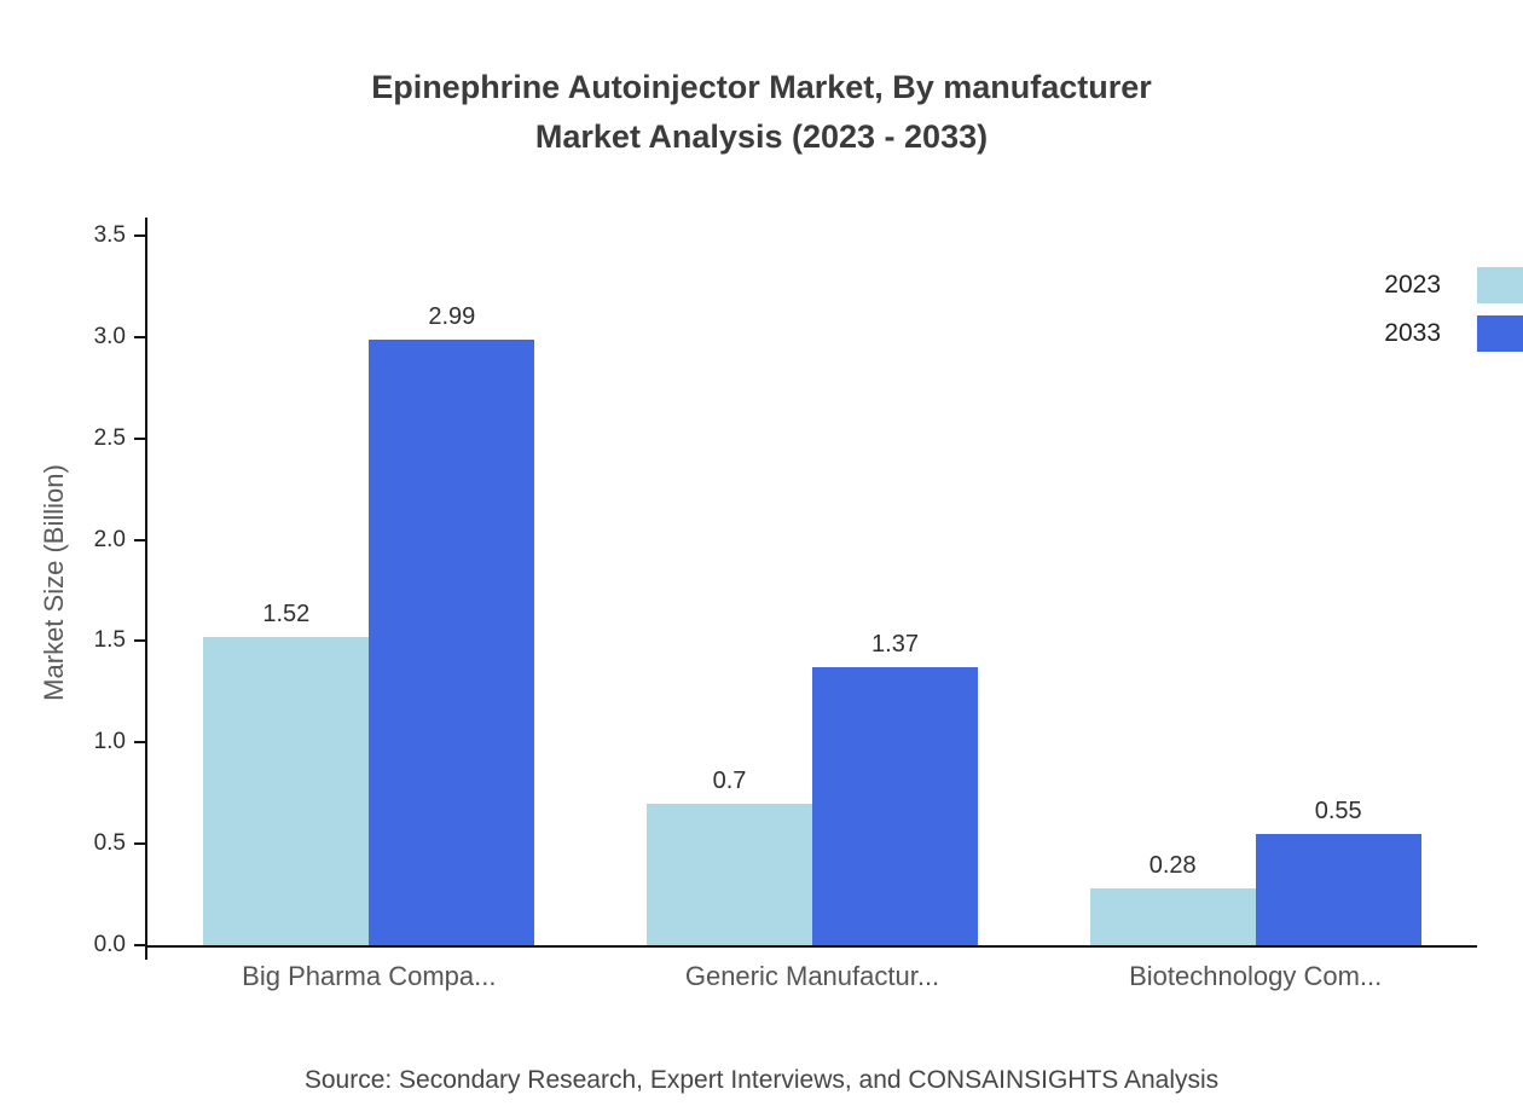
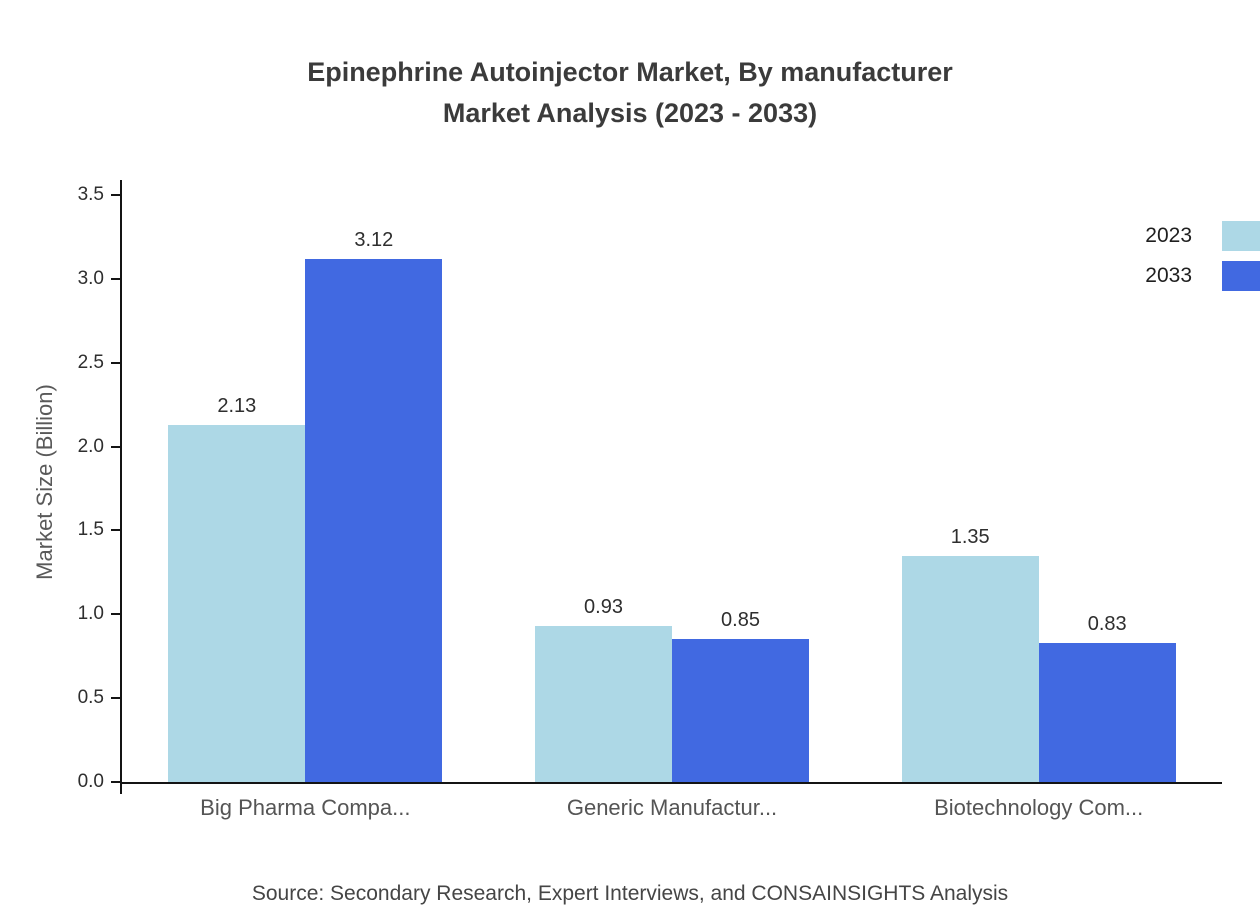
2023/Big Pharma Compa...: 1.52 -> 2.13
2033/Big Pharma Compa...: 2.99 -> 3.12
2023/Generic Manufactur...: 0.7 -> 0.93
2033/Generic Manufactur...: 1.37 -> 0.85
2023/Biotechnology Com...: 0.28 -> 1.35
2033/Biotechnology Com...: 0.55 -> 0.83
